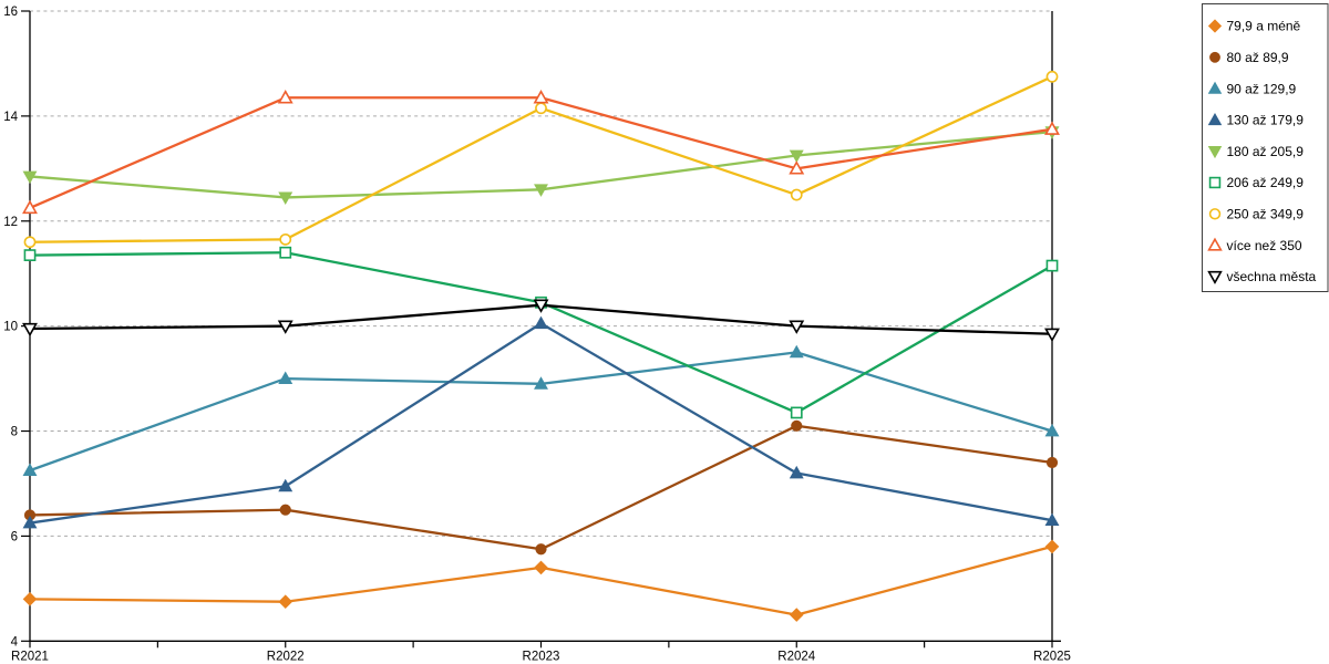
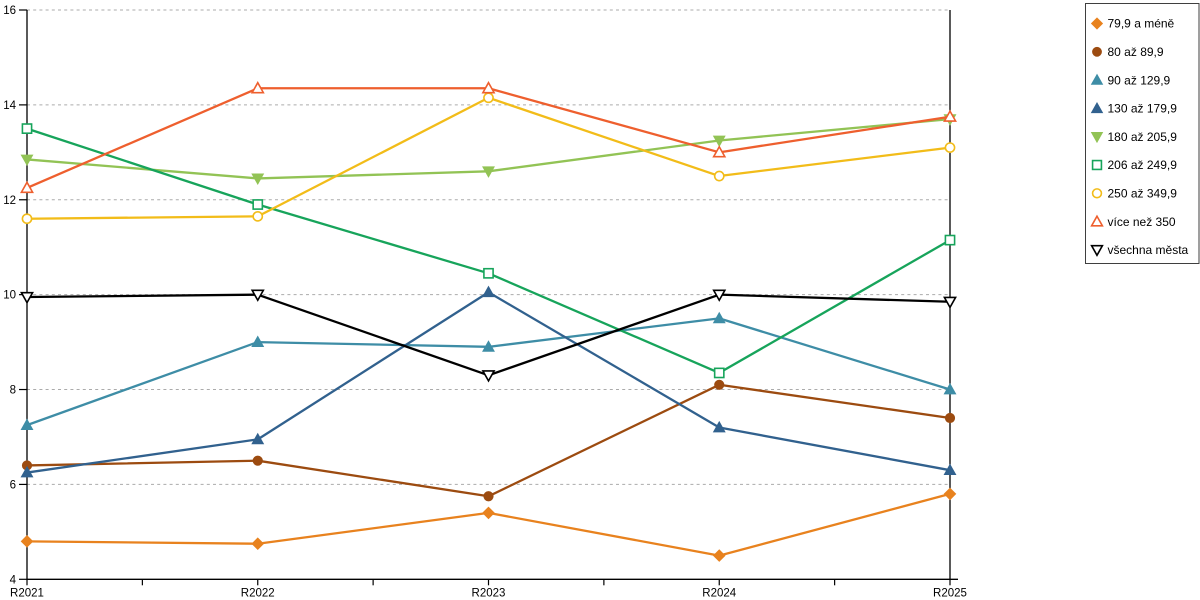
206 až 249,9/R2021: 11.3 -> 13.5
206 až 249,9/R2022: 11.4 -> 11.9
všechna města/R2023: 10.4 -> 8.3
250 až 349,9/R2025: 14.8 -> 13.1
